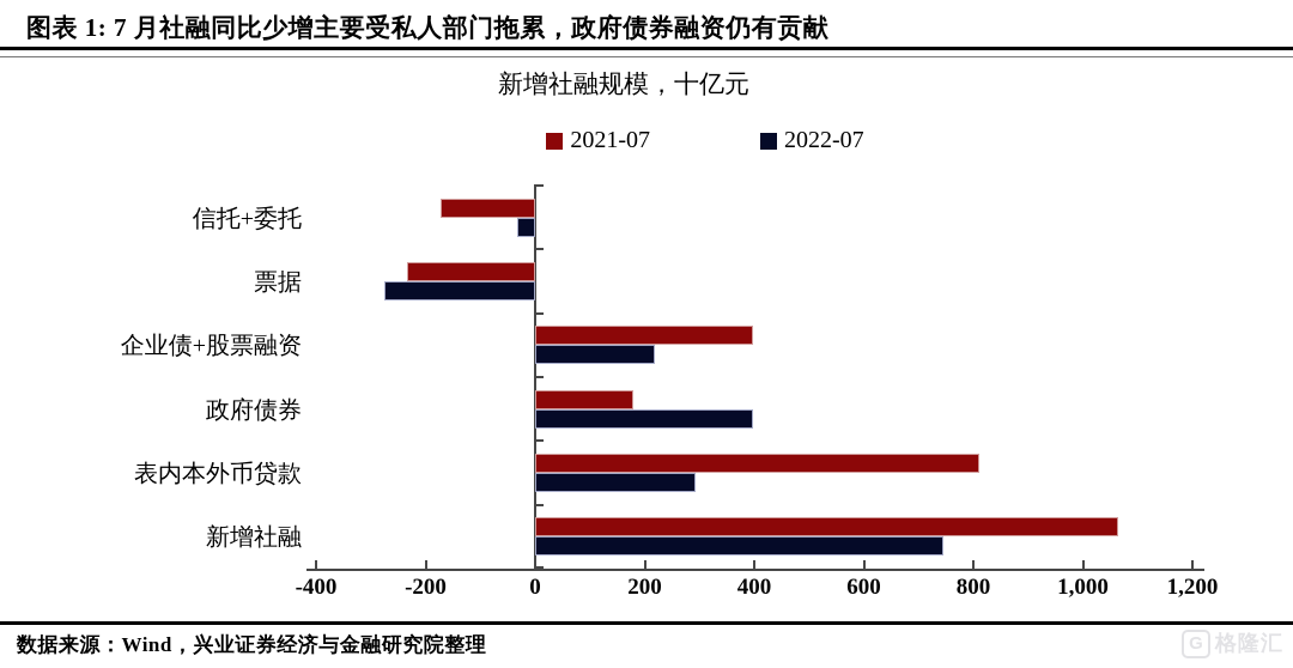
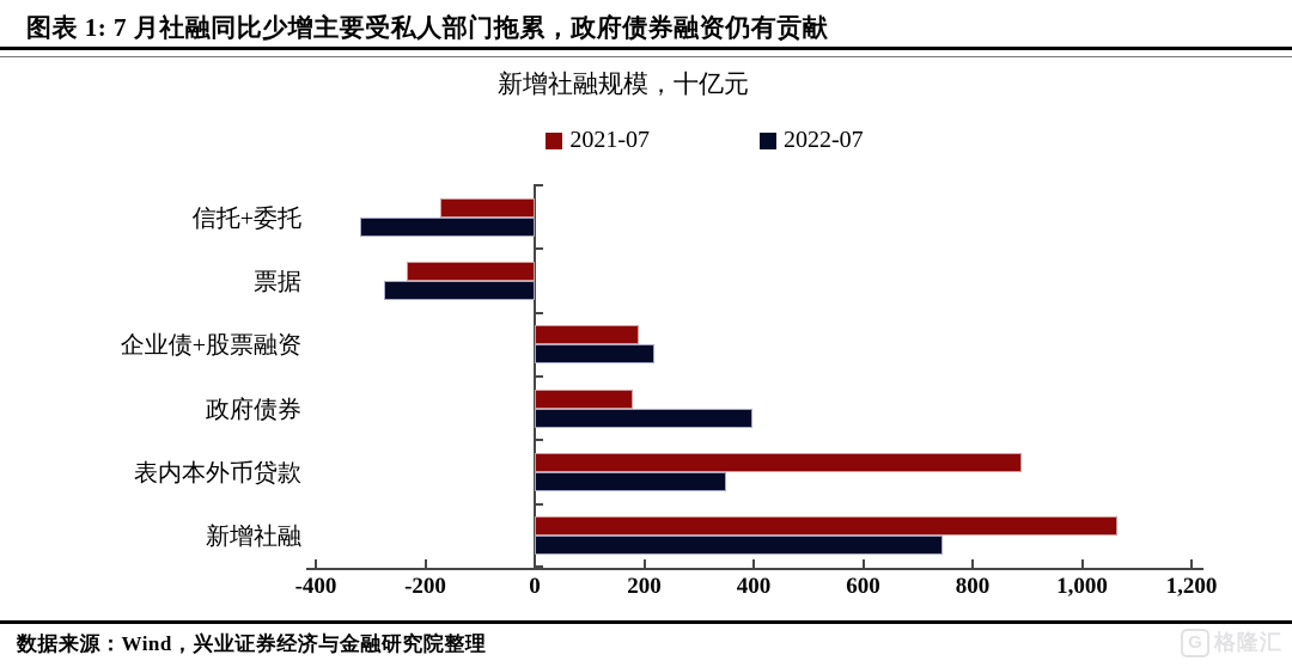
2022-07/信托+委托: -30 -> -320
2021-07/企业债+股票融资: 400 -> 190
2021-07/表内本外币贷款: 810 -> 890
2022-07/表内本外币贷款: 290 -> 350
